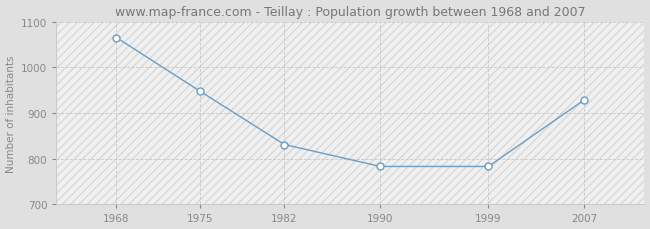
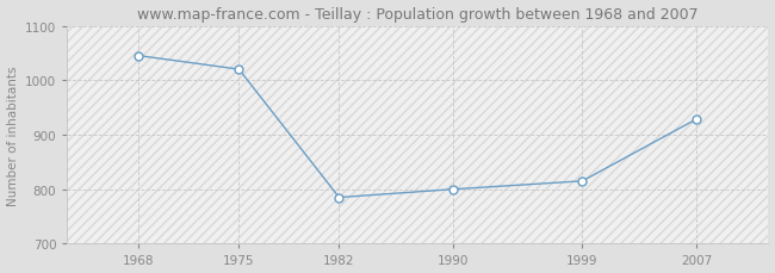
1968: 1065 -> 1045
1975: 947 -> 1020
1982: 831 -> 785
1990: 783 -> 800
1999: 783 -> 815
